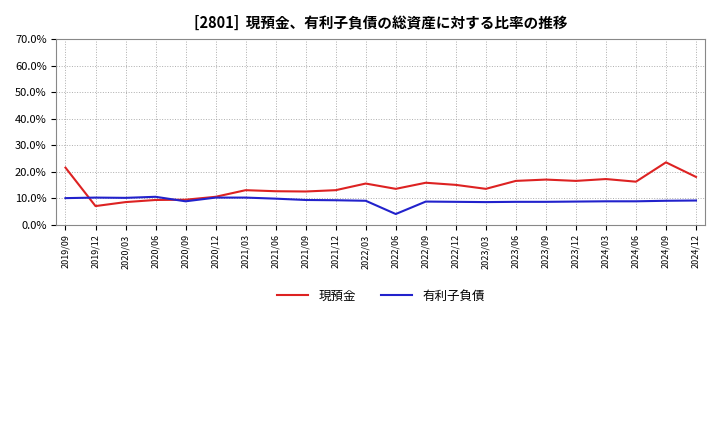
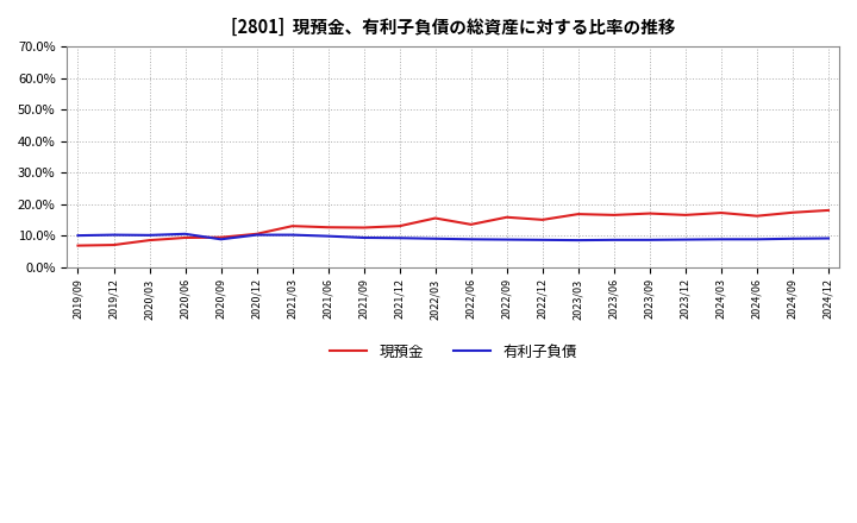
現預金/2019/09: 21.5% -> 6.8%
有利子負債/2022/06: 4.0% -> 8.8%
現預金/2023/03: 13.5% -> 16.8%
現預金/2024/09: 23.5% -> 17.3%
